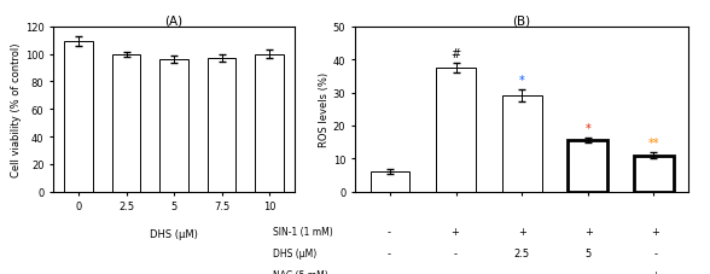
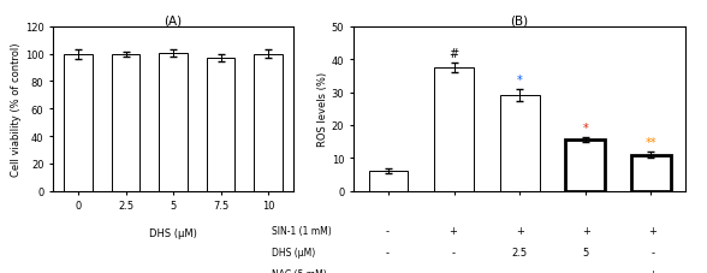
(A)/0: 109 -> 100
(A)/5: 96 -> 100
